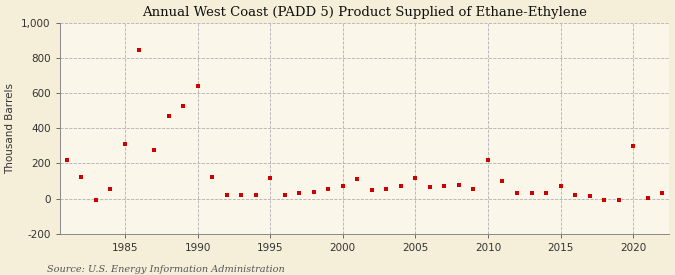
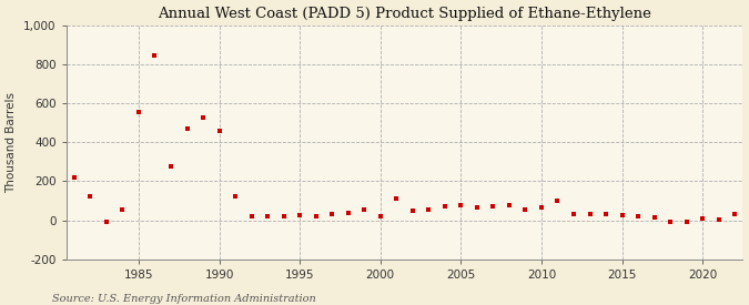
1985: 310 -> 560
1990: 640 -> 460
1995: 120 -> 20
2000: 70 -> 20
2005: 120 -> 80
2010: 220 -> 60
2015: 70 -> 20
2020: 300 -> 10
